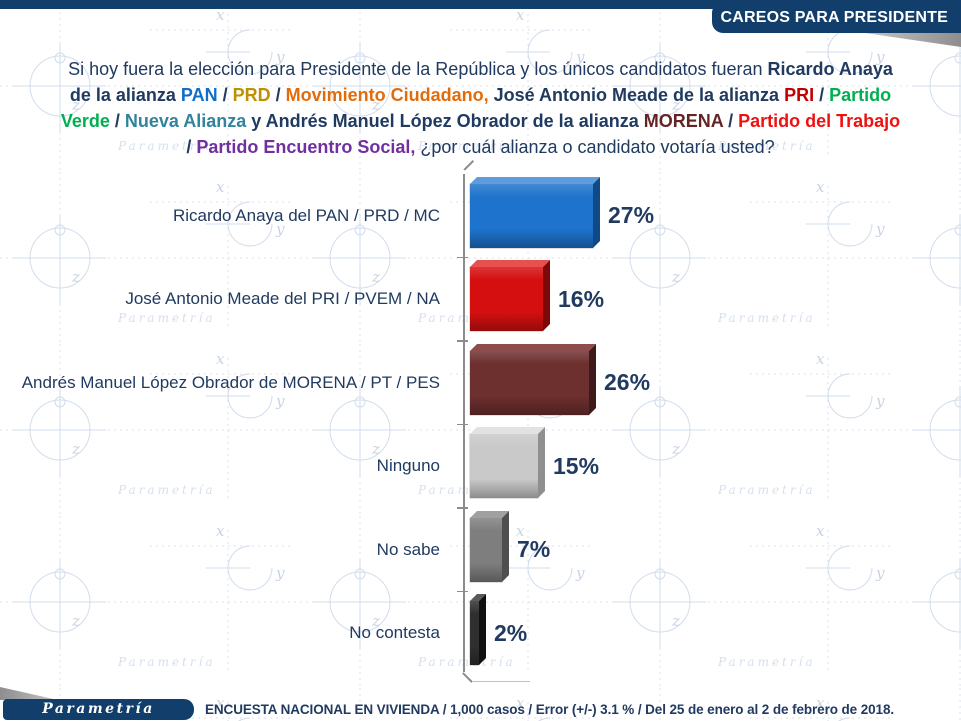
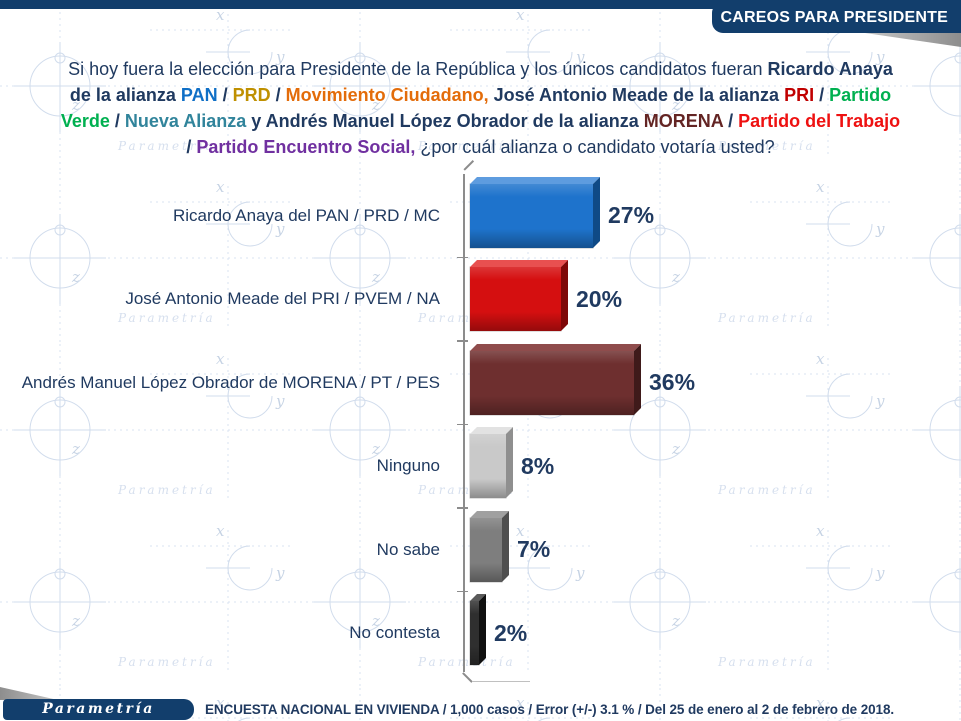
José Antonio Meade del PRI / PVEM / NA: 16% -> 20%
Andrés Manuel López Obrador de MORENA / PT / PES: 26% -> 36%
Ninguno: 15% -> 8%
